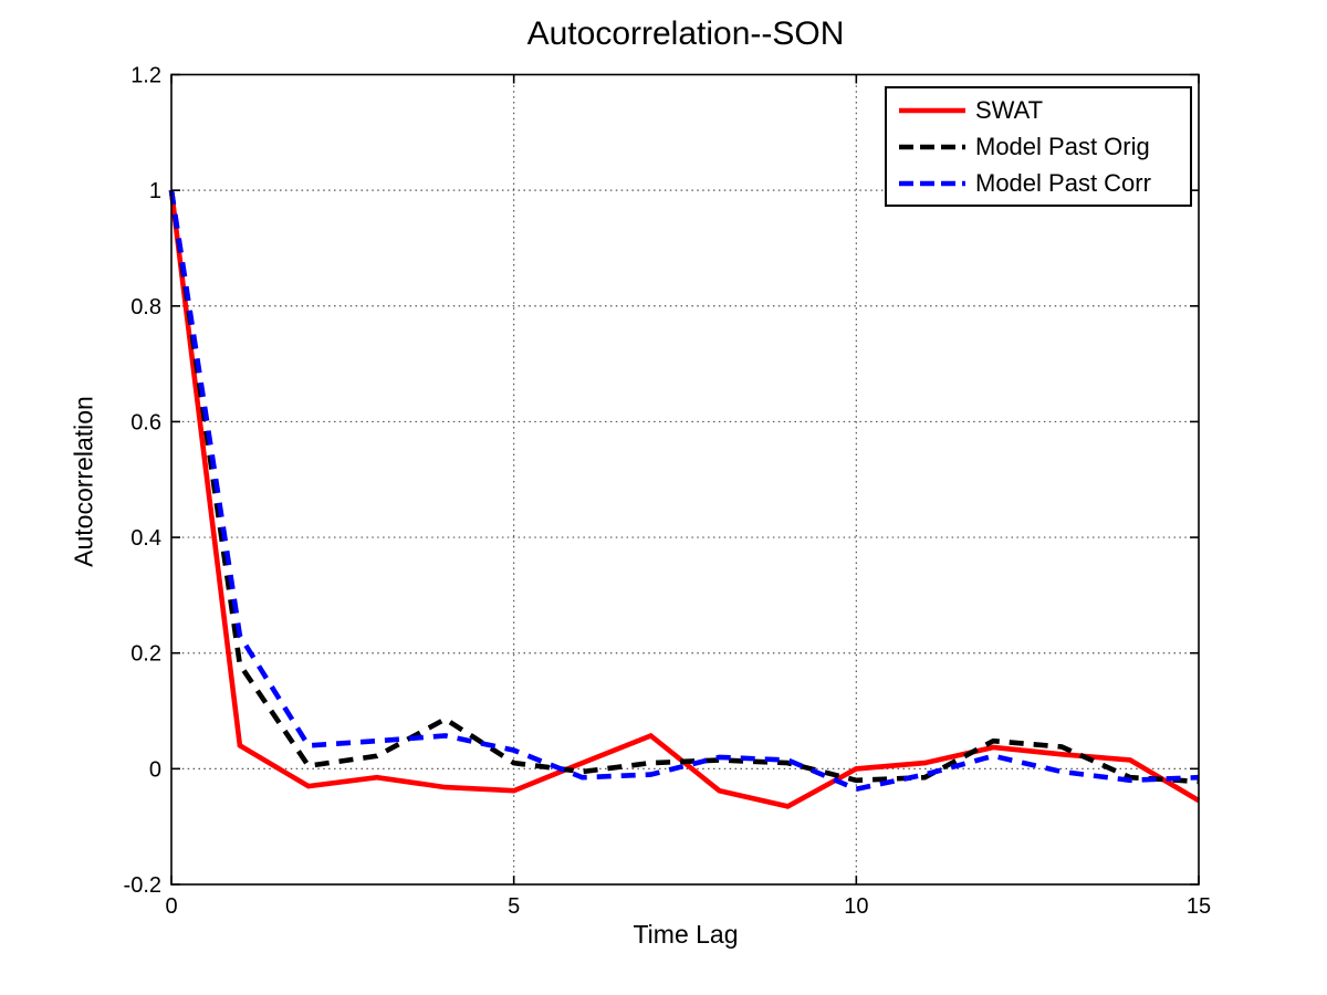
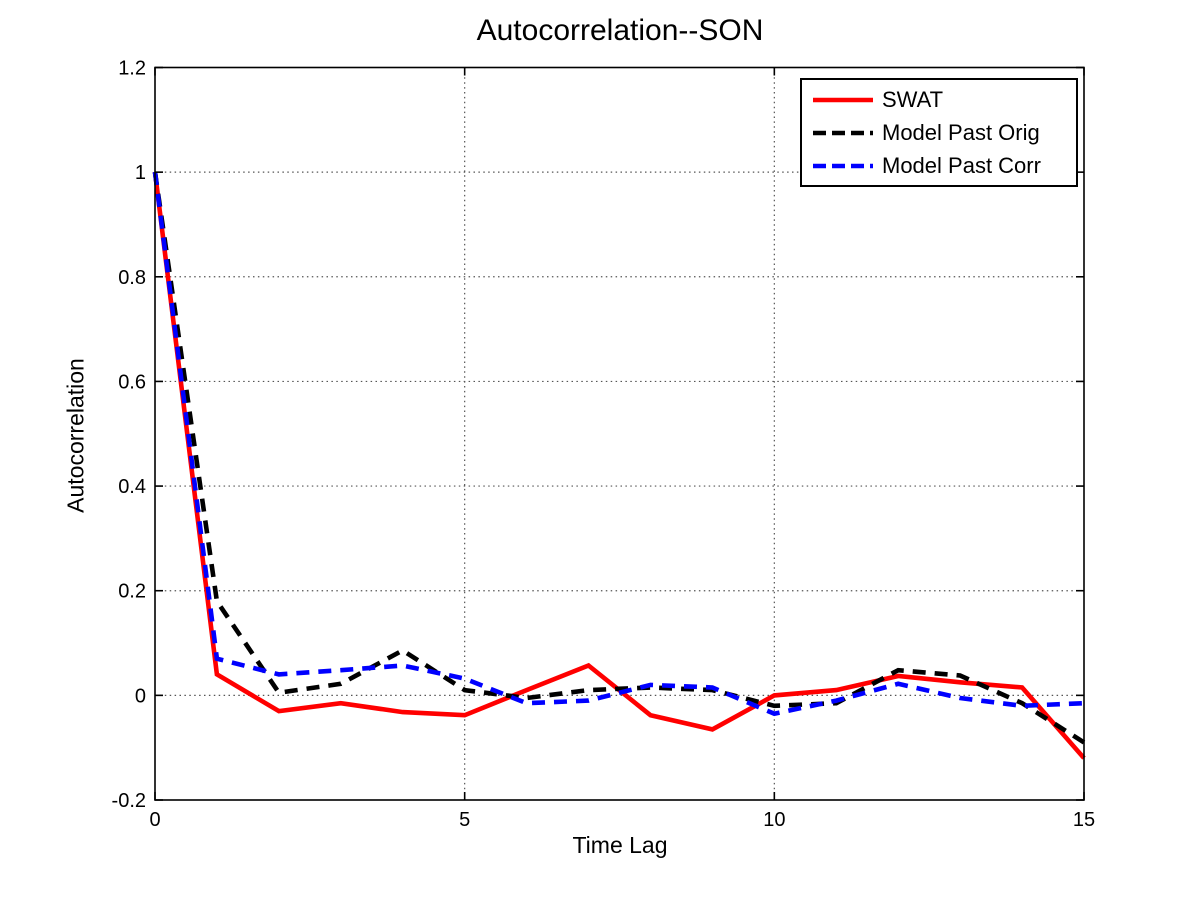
Model Past Corr/1: 0.23 -> 0.07
SWAT/15: -0.06 -> -0.12
Model Past Orig/15: -0.02 -> -0.09
